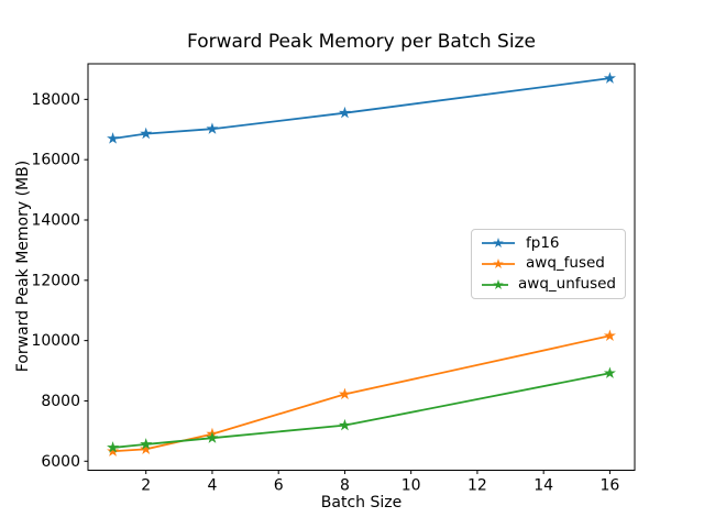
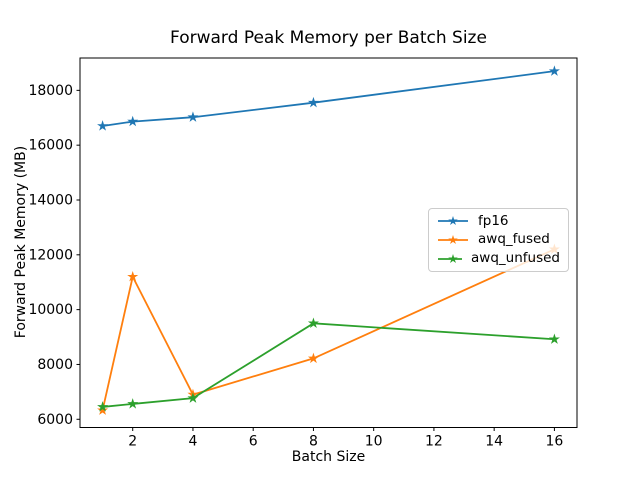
awq_fused/2: 6400 -> 11200
awq_unfused/8: 7200 -> 9500
awq_fused/16: 10200 -> 12200
